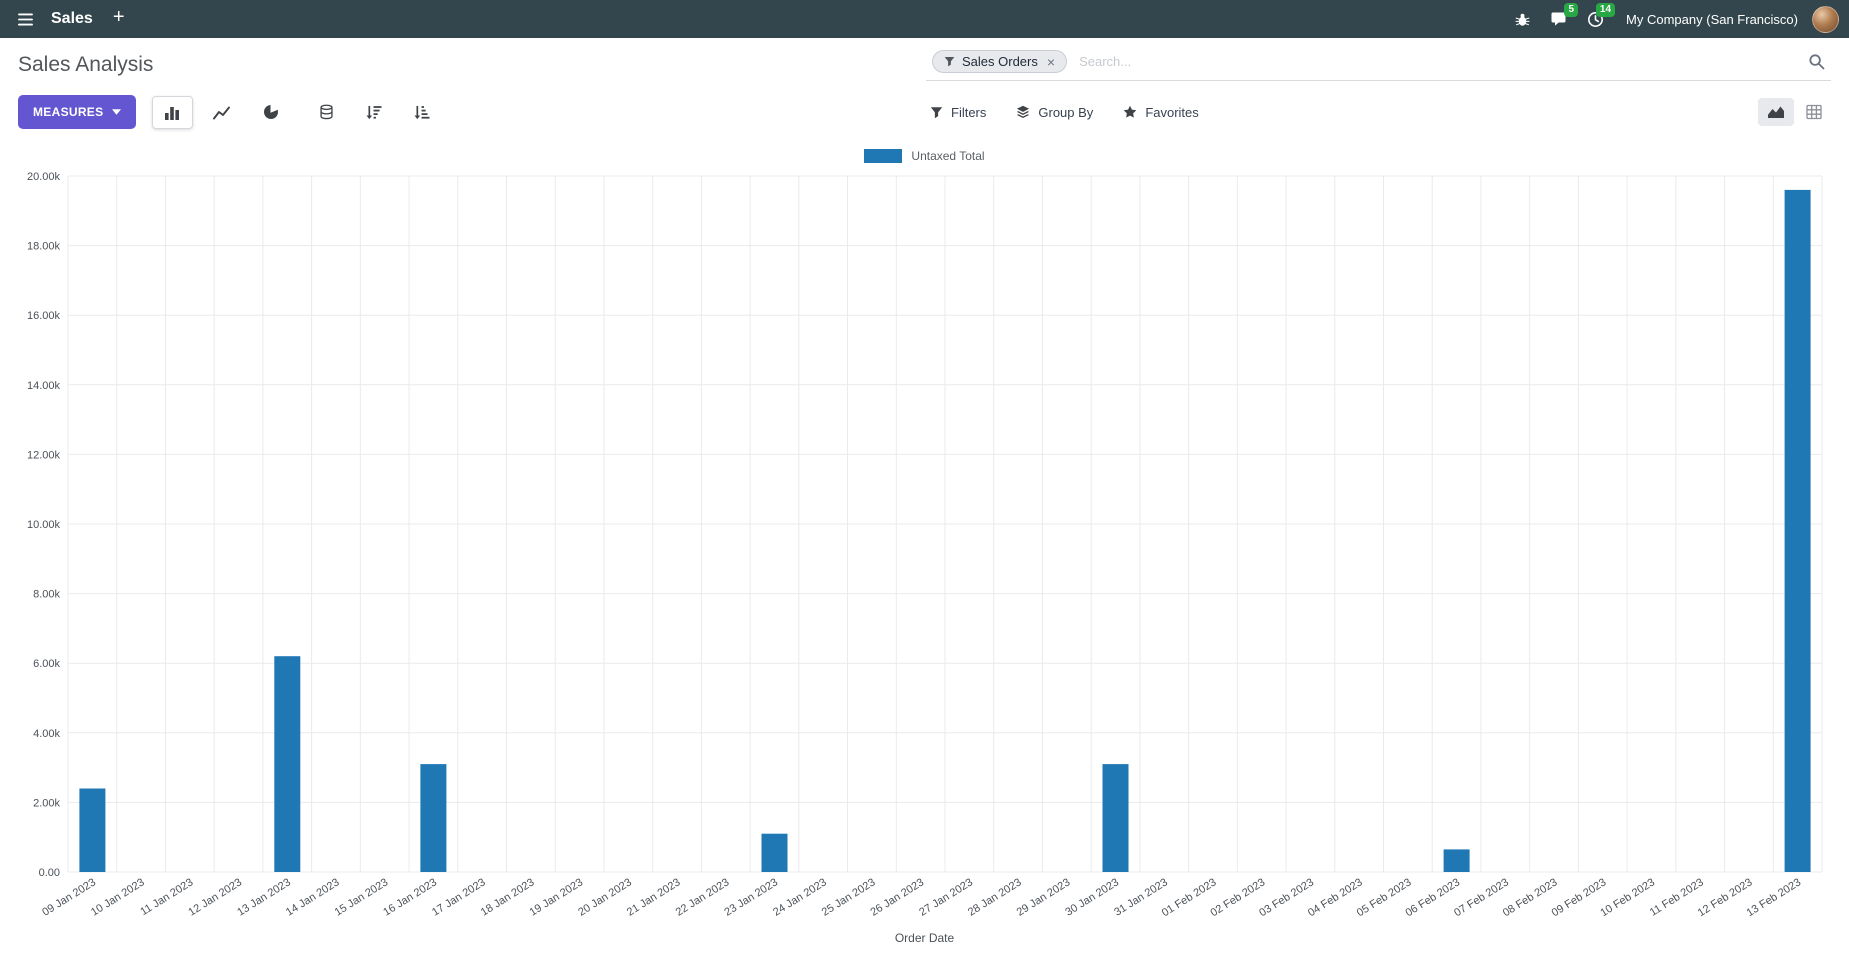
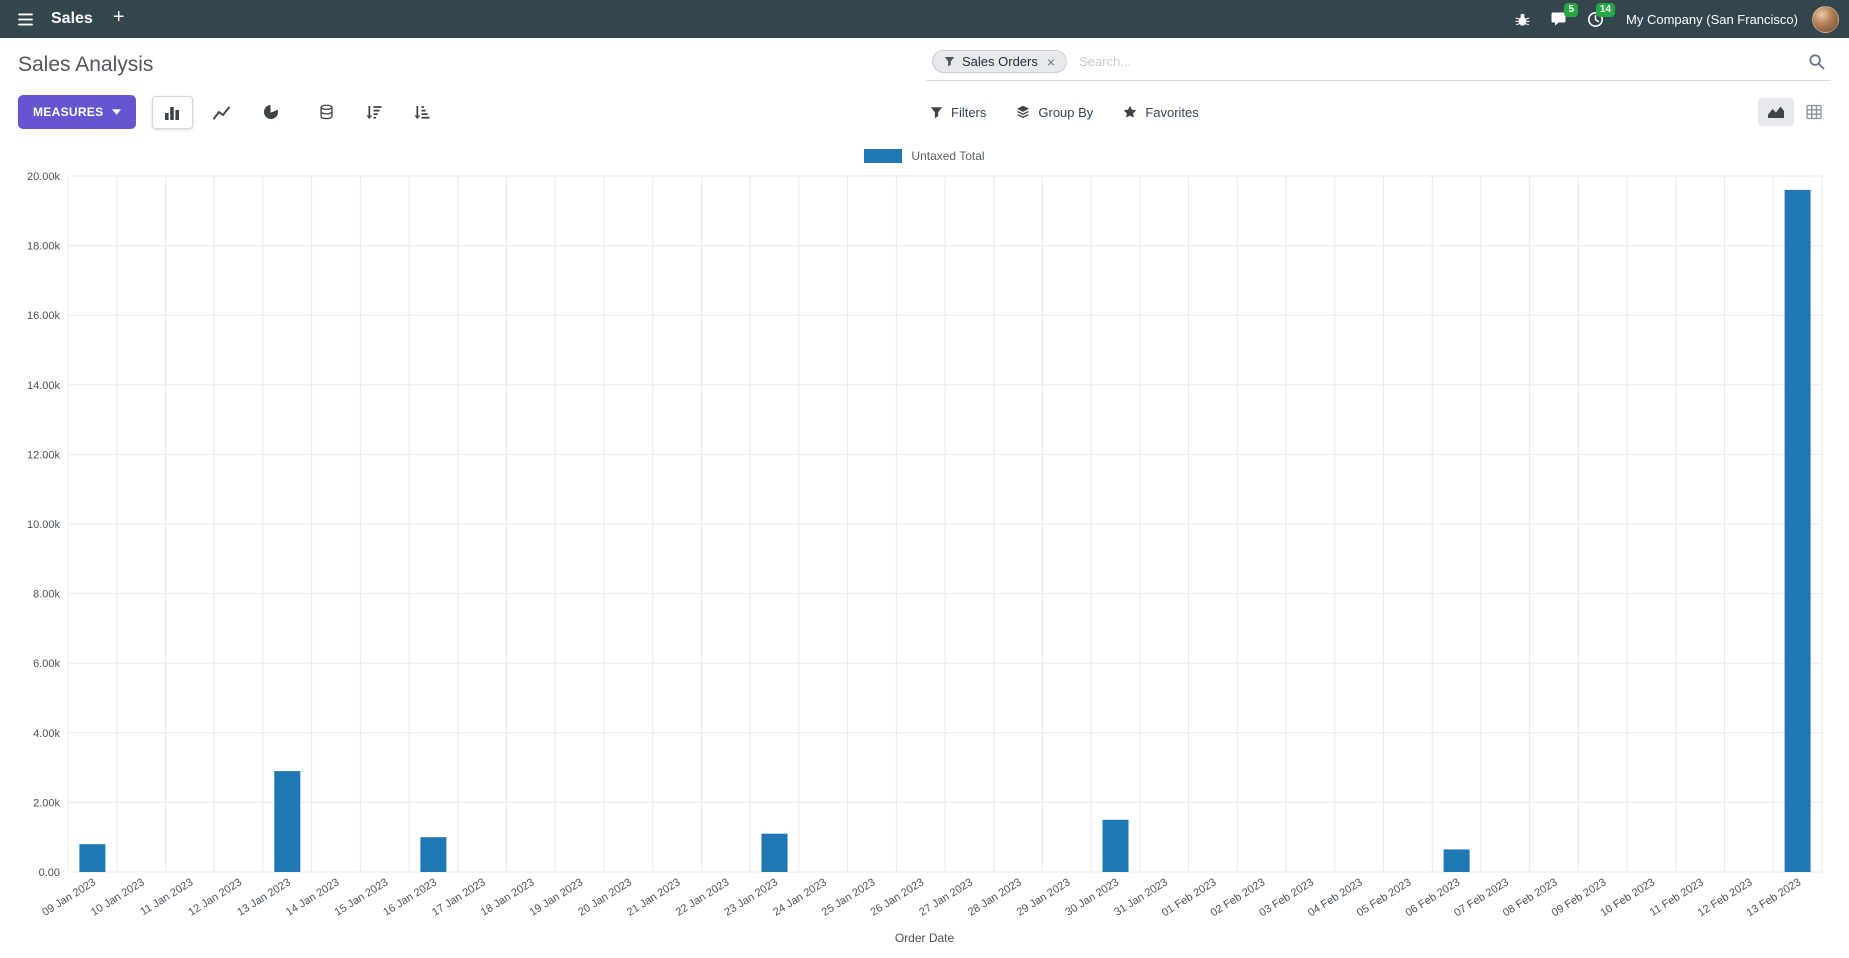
09 Jan 2023: 2.4k -> 0.8k
13 Jan 2023: 6.2k -> 2.9k
16 Jan 2023: 3.1k -> 1.0k
30 Jan 2023: 3.1k -> 1.5k
